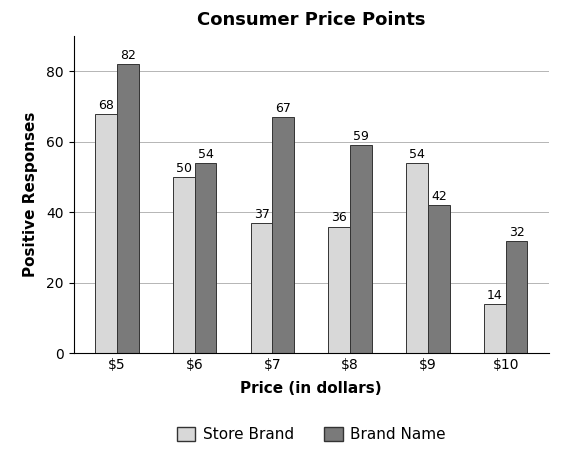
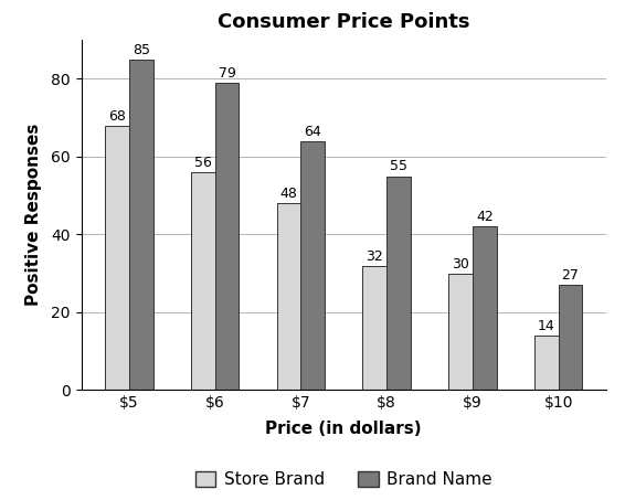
Brand Name/$5: 82 -> 85
Store Brand/$6: 50 -> 56
Brand Name/$6: 54 -> 79
Store Brand/$7: 37 -> 48
Brand Name/$7: 67 -> 64
Store Brand/$8: 36 -> 32
Brand Name/$8: 59 -> 55
Store Brand/$9: 54 -> 30
Brand Name/$10: 32 -> 27
